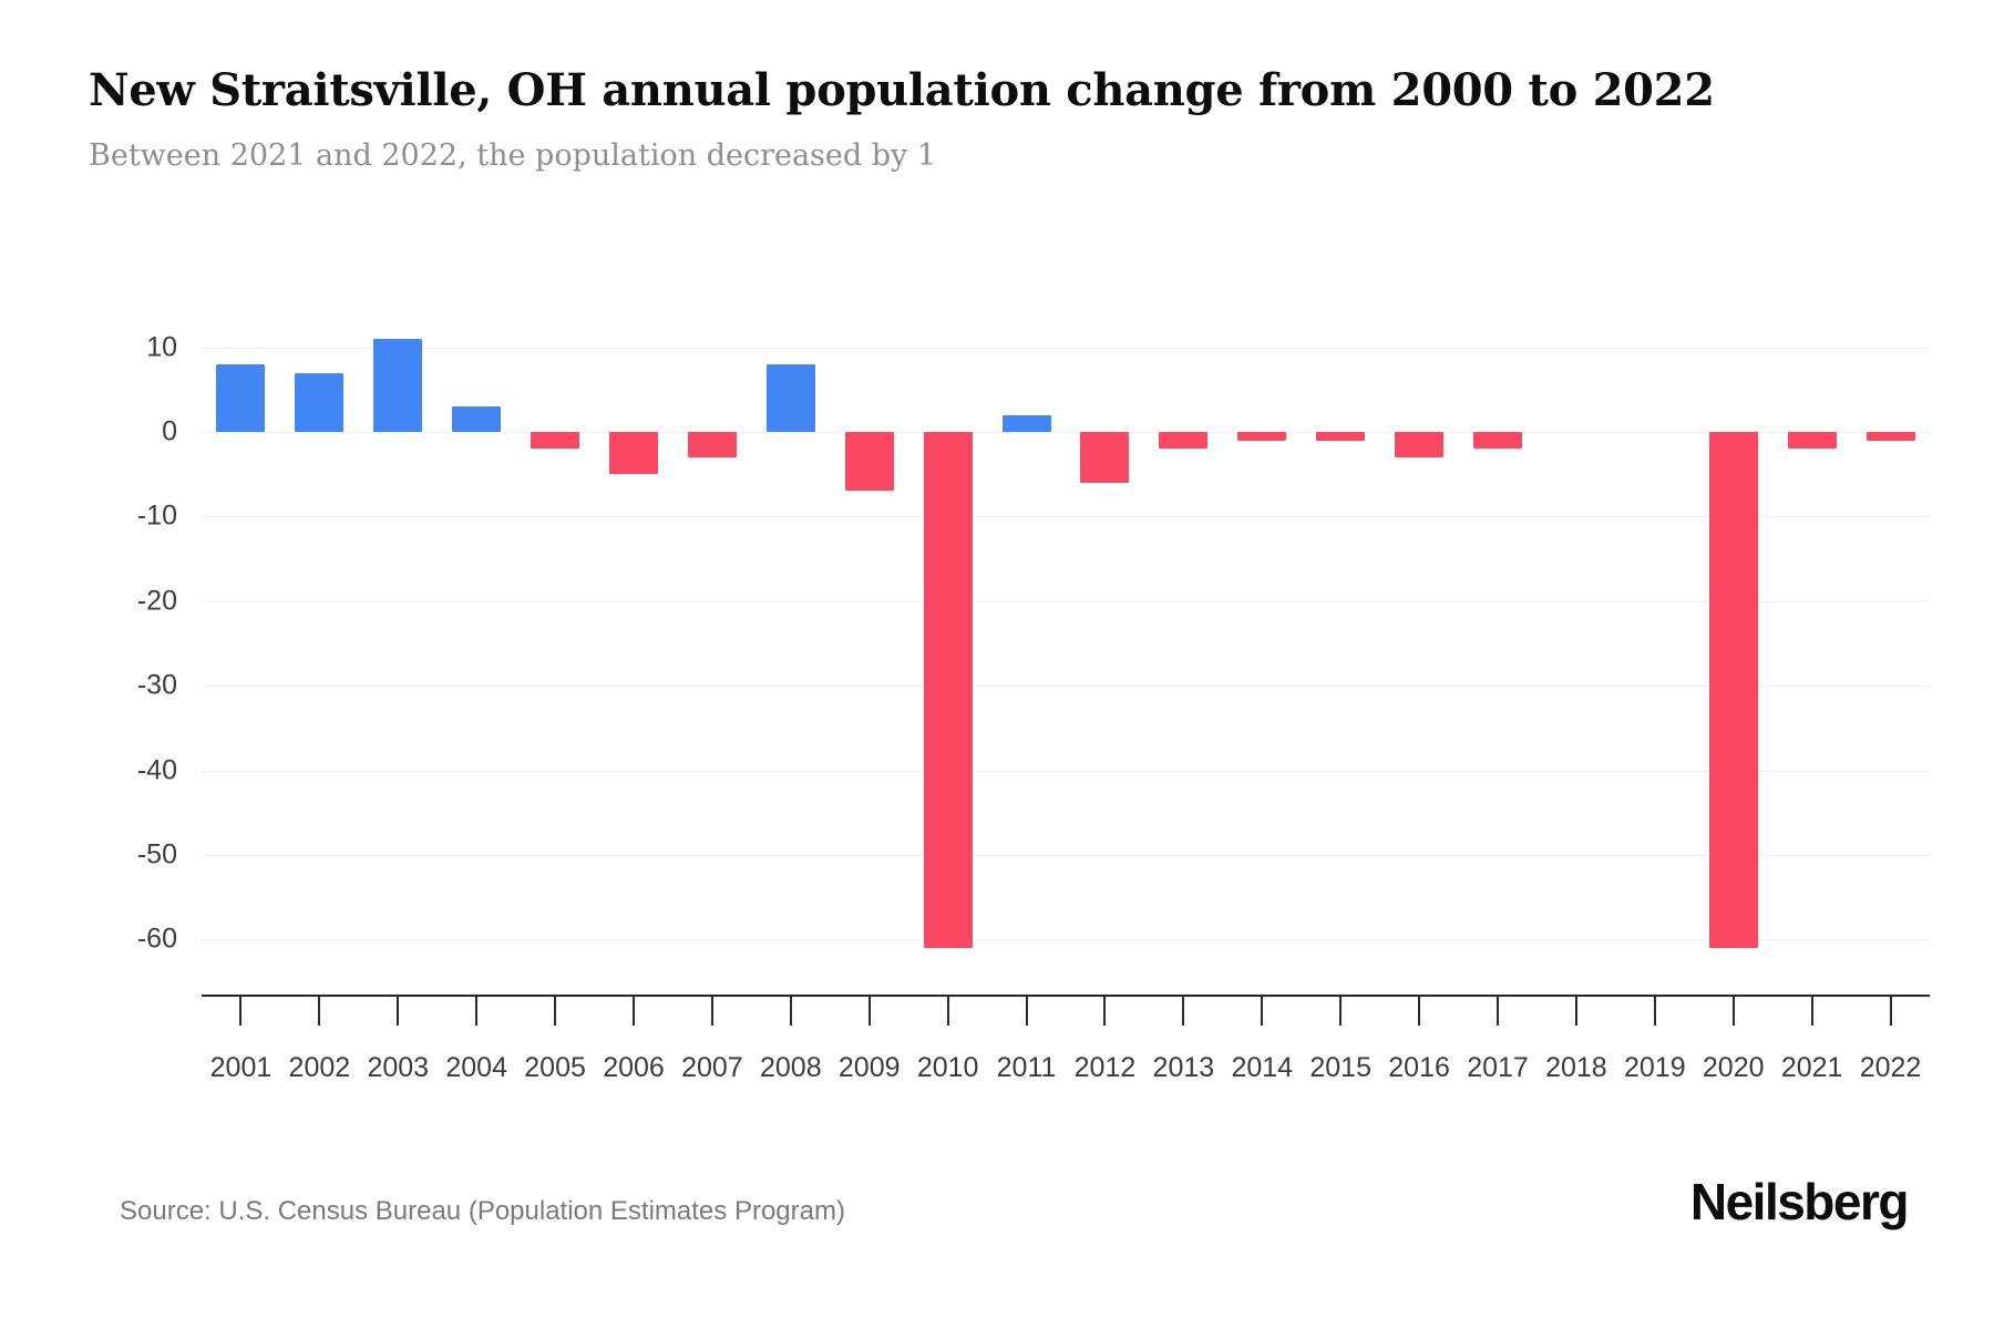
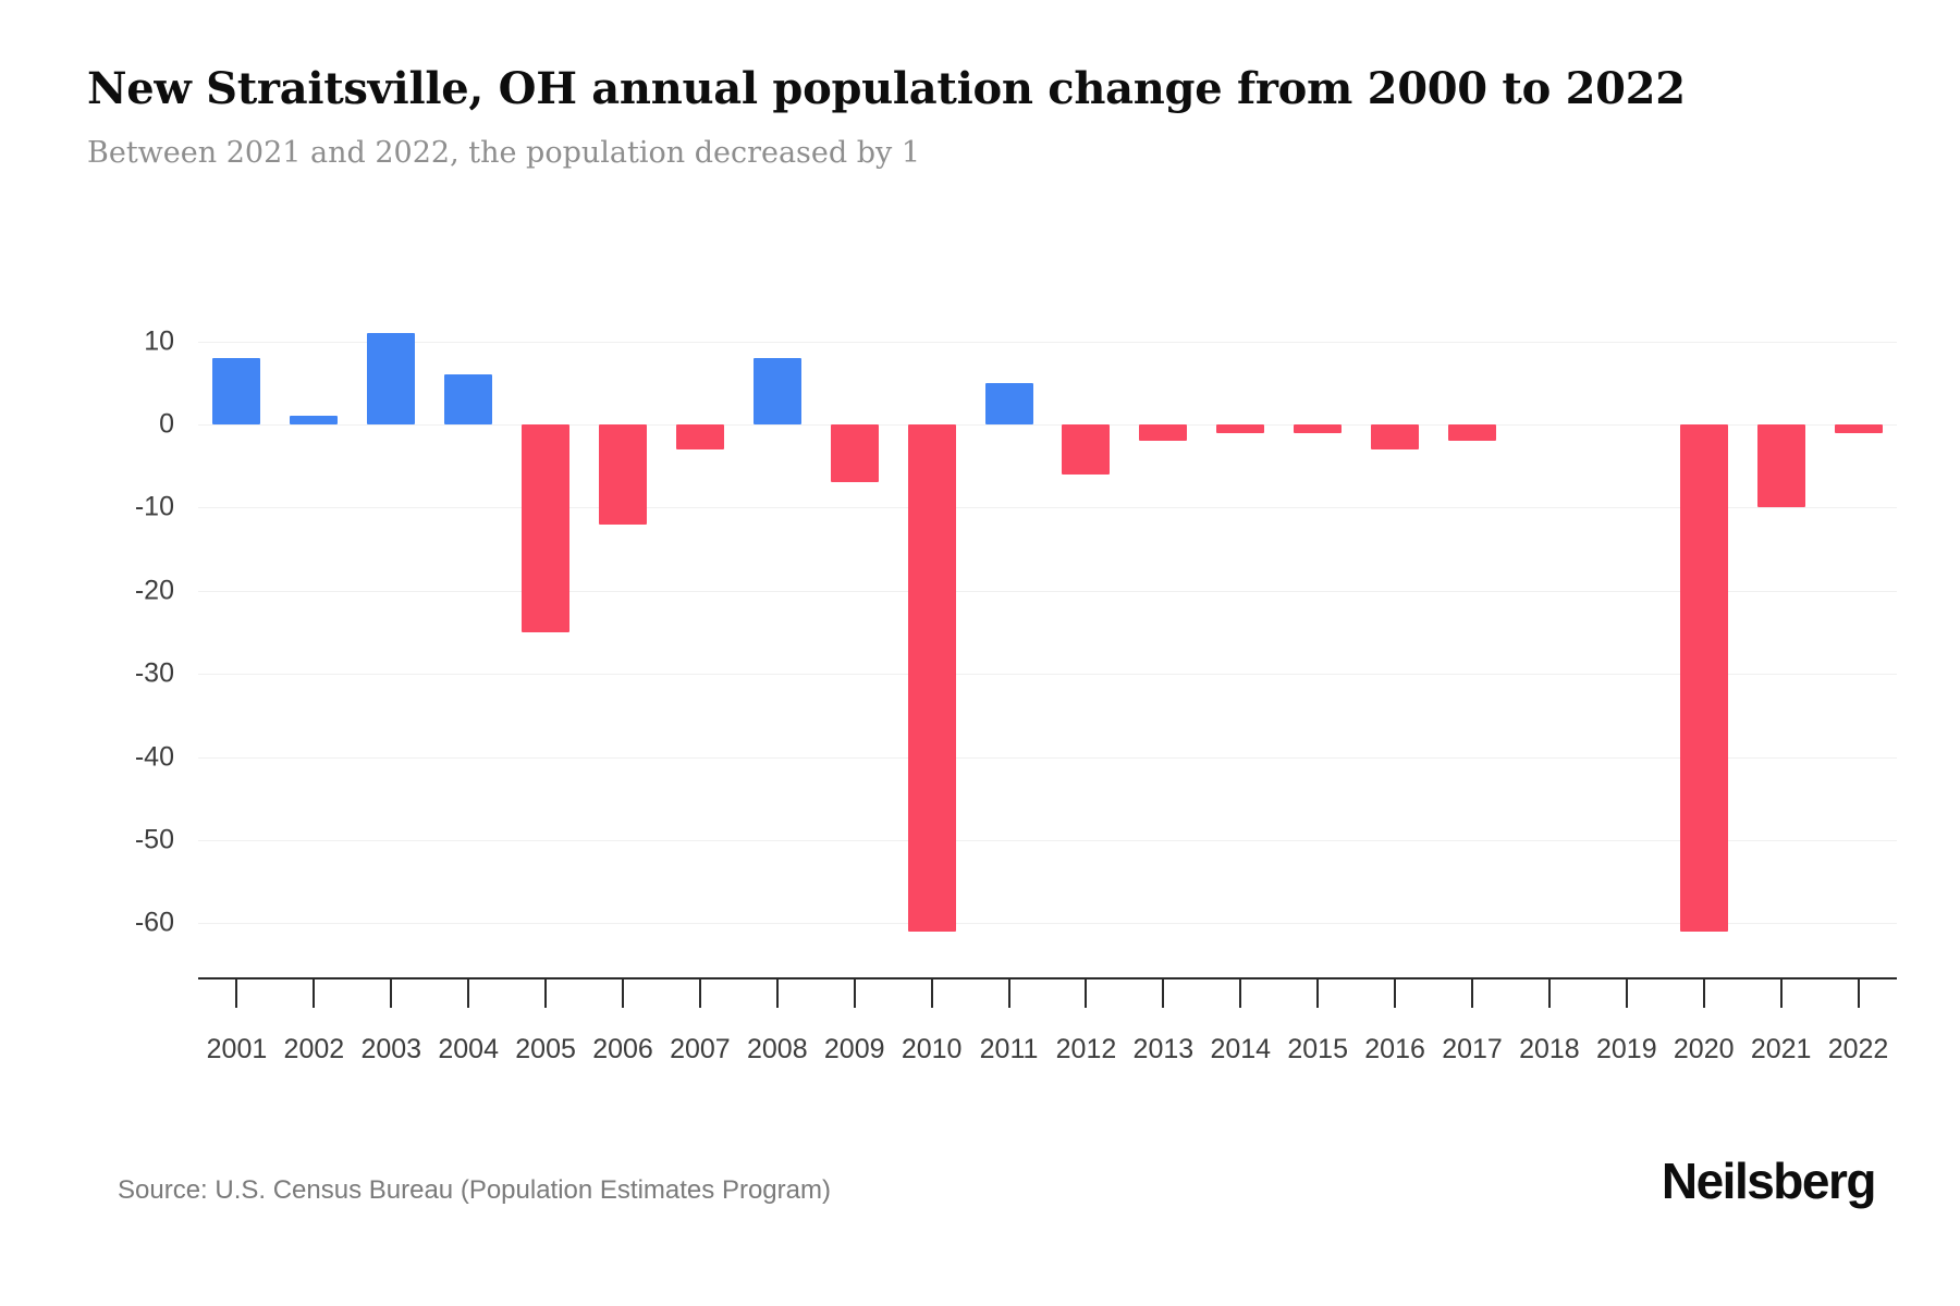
2002: 7 -> 1
2004: 3 -> 6
2005: -2 -> -25
2006: -5 -> -12
2011: 2 -> 5
2021: -2 -> -10
